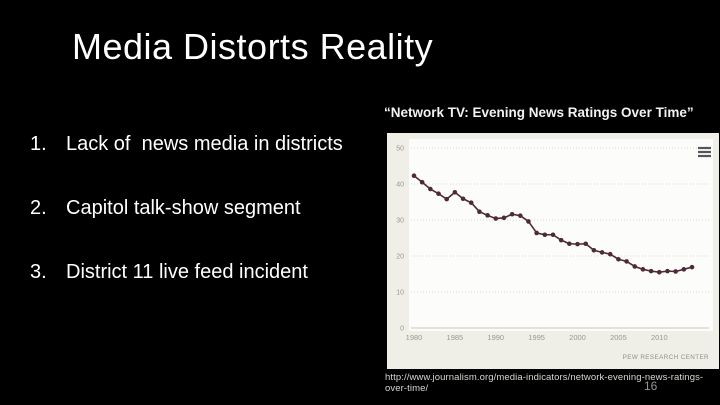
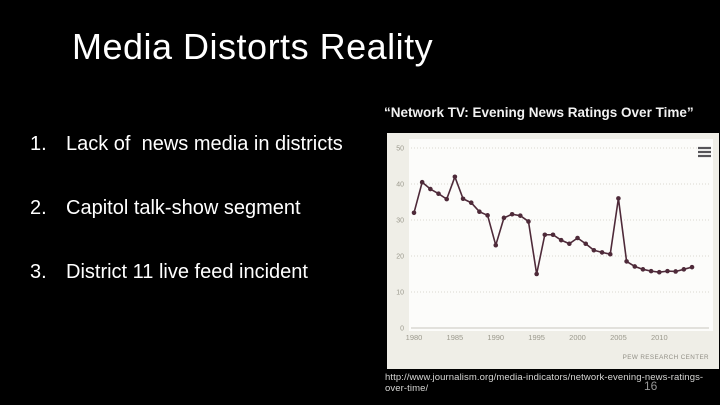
1980: 42 -> 32
1985: 38 -> 42
1990: 30 -> 23
1995: 26 -> 15
2000: 23 -> 25
2005: 19 -> 36
